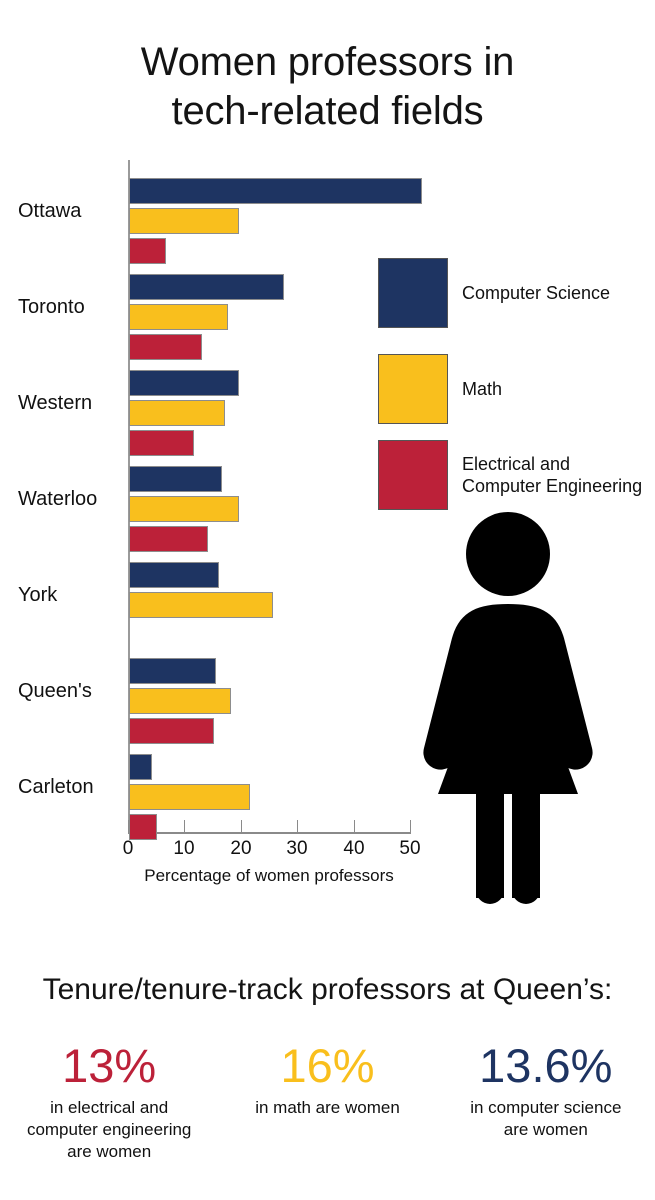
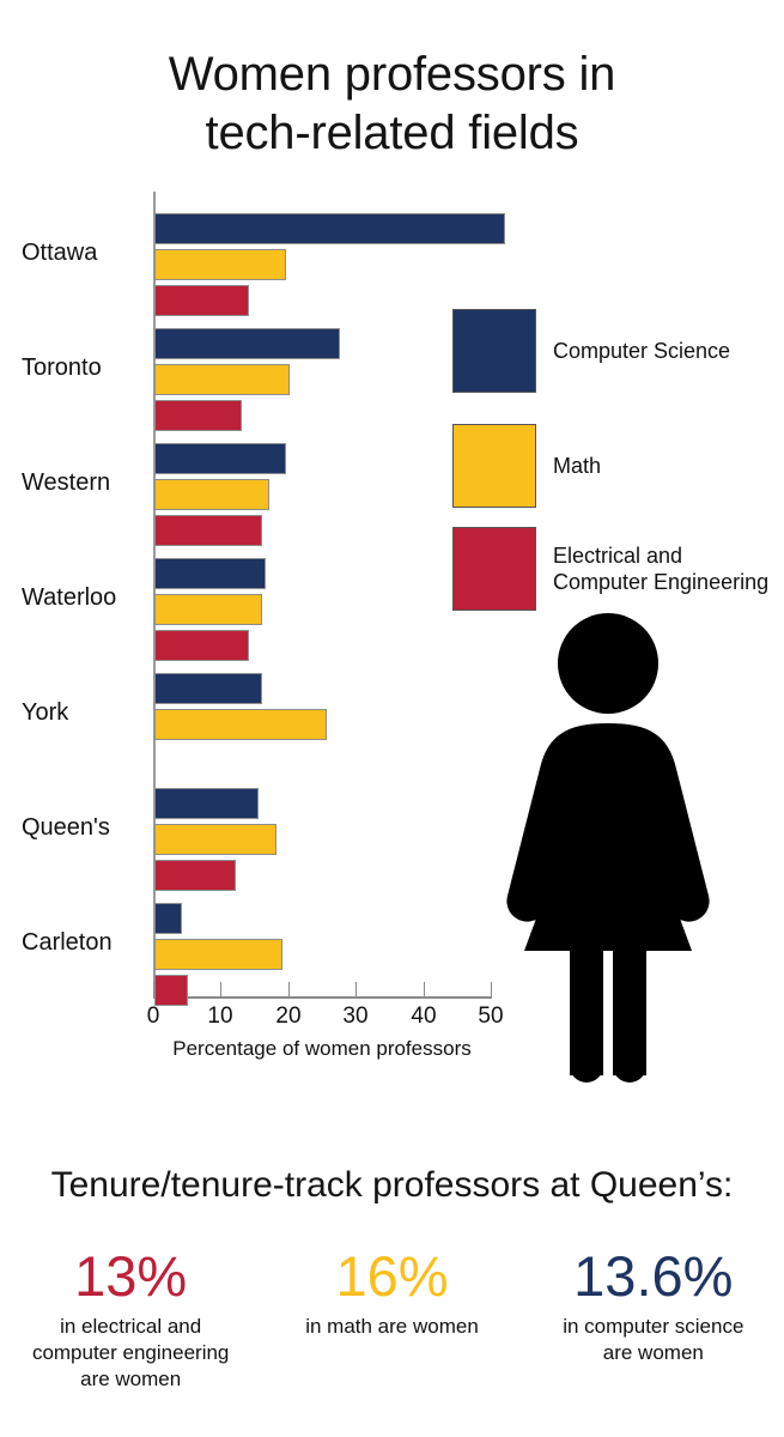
Electrical and Computer Engineering/Ottawa: 6 -> 14
Math/Toronto: 18 -> 20
Electrical and Computer Engineering/Western: 12 -> 16
Math/Waterloo: 20 -> 16
Electrical and Computer Engineering/Queen's: 15 -> 12
Math/Carleton: 22 -> 19
